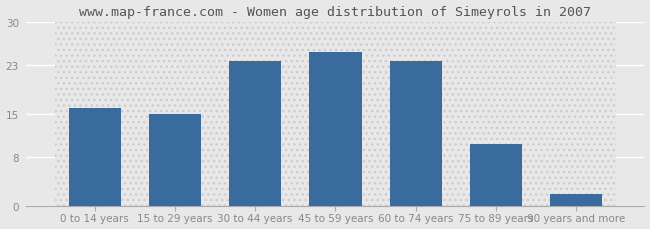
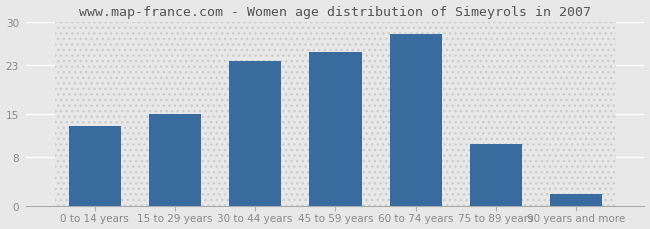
0 to 14 years: 16.0 -> 13.0
60 to 74 years: 23.5 -> 28.0
